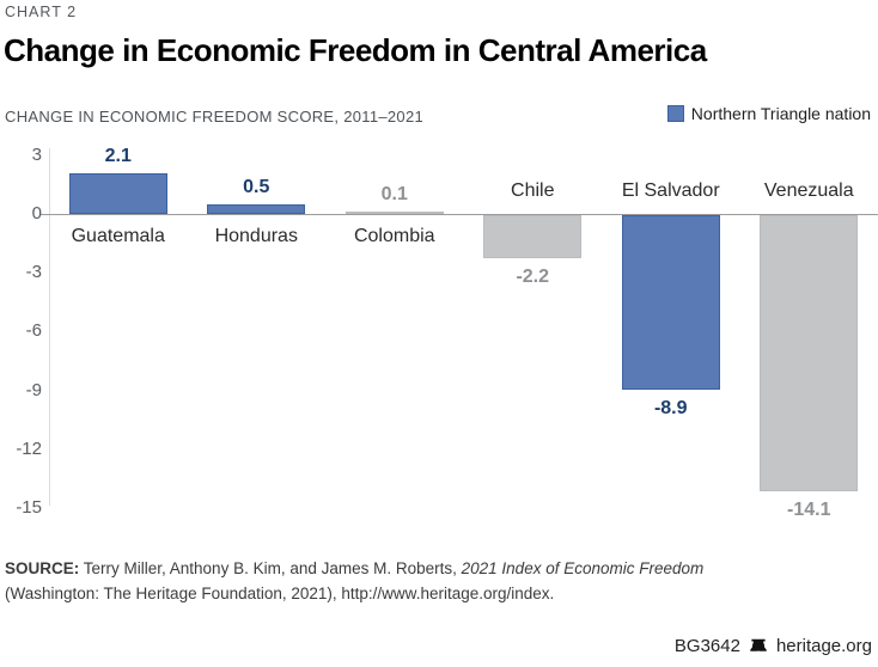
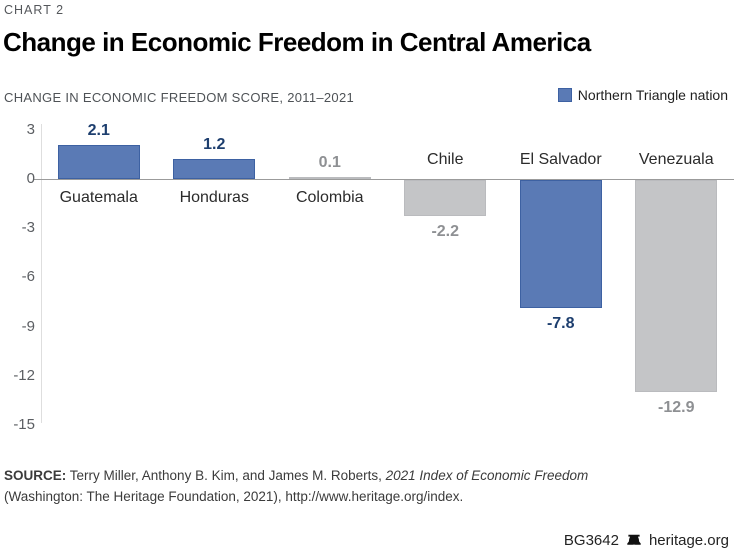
Honduras: 0.5 -> 1.2
El Salvador: -8.9 -> -7.8
Venezuala: -14.1 -> -12.9
